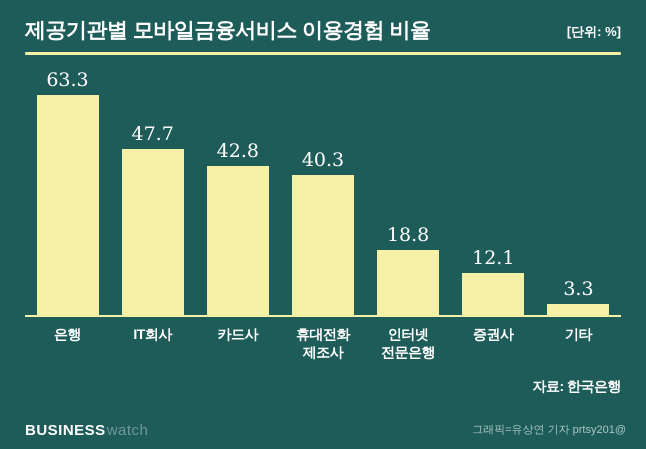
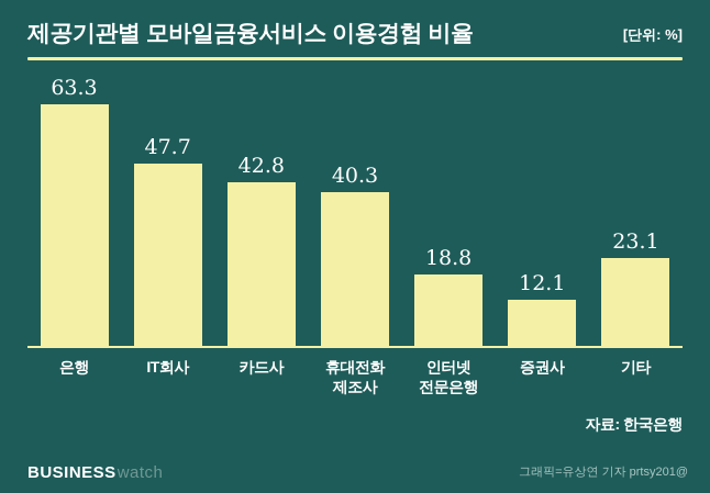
기타: 3.3 -> 23.1
